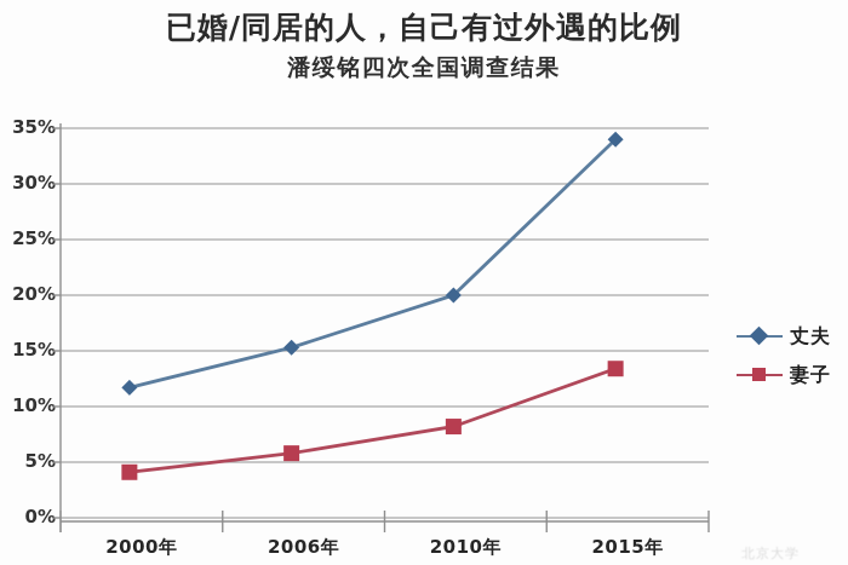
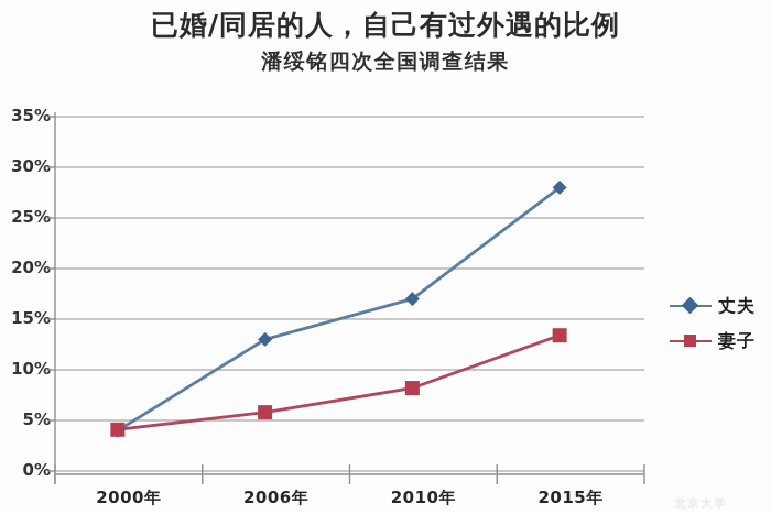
丈夫/2000年: 12% -> 4%
丈夫/2006年: 15% -> 13%
丈夫/2010年: 20% -> 17%
丈夫/2015年: 34% -> 28%
